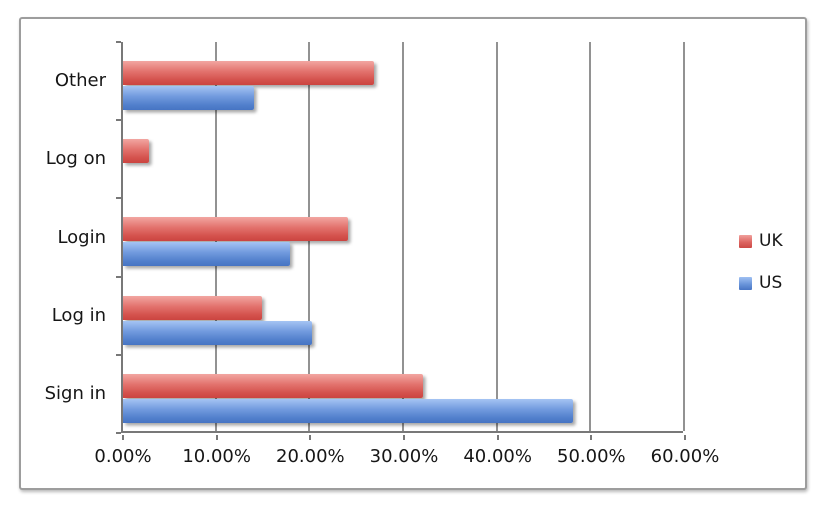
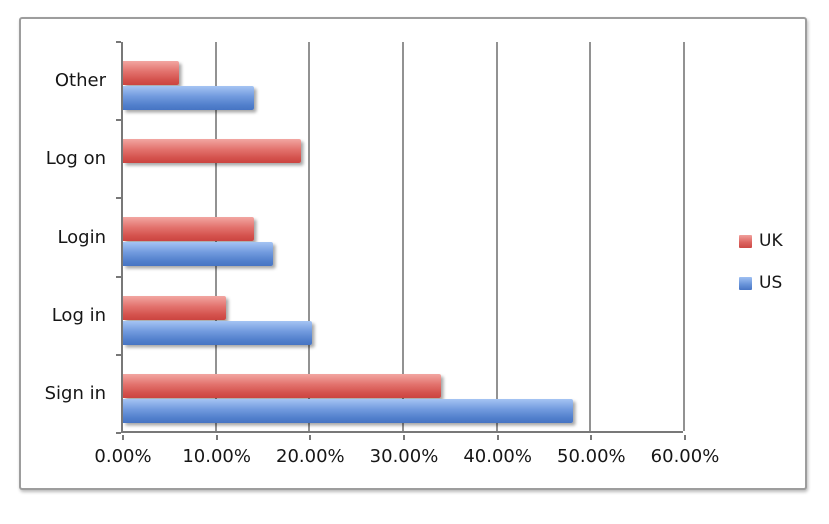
UK/Other: 27% -> 6%
UK/Log on: 3% -> 19%
UK/Login: 24% -> 14%
US/Login: 18% -> 16%
UK/Log in: 15% -> 11%
UK/Sign in: 32% -> 34%
